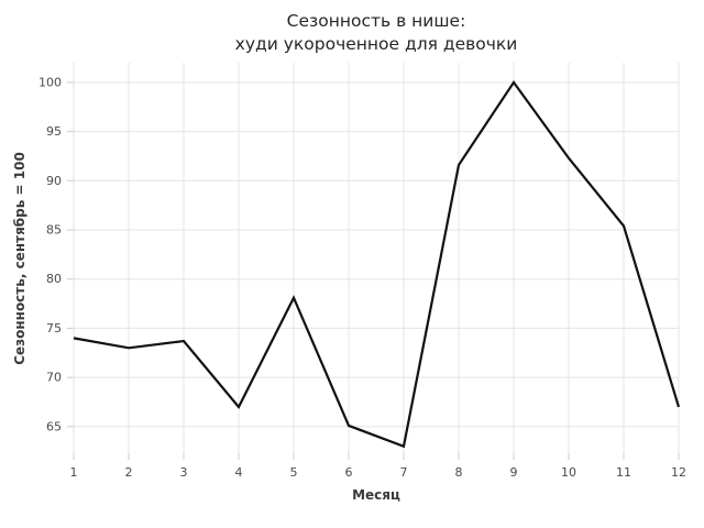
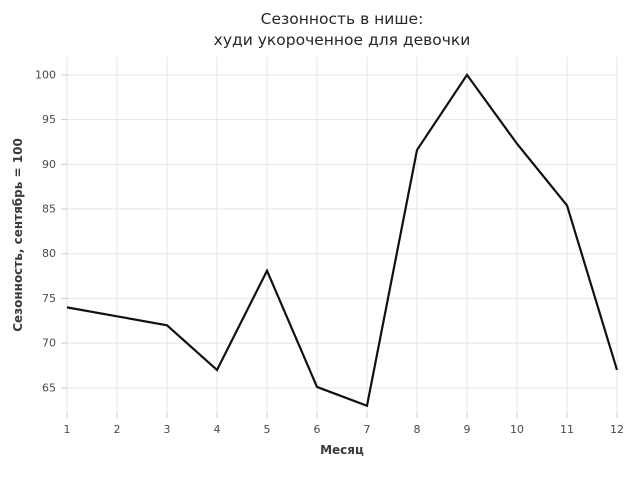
3: 74 -> 72
